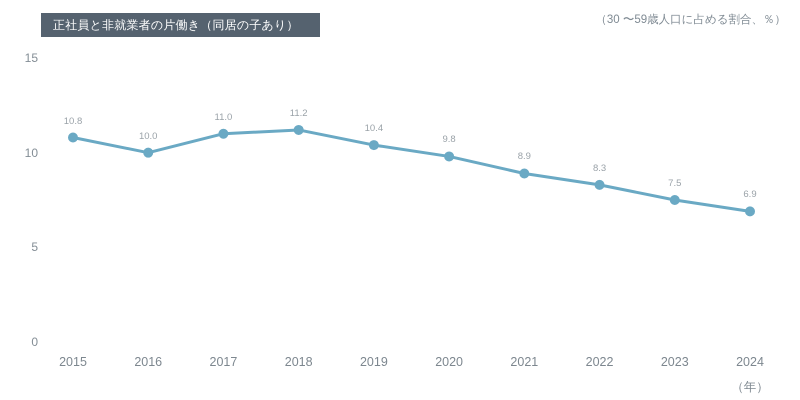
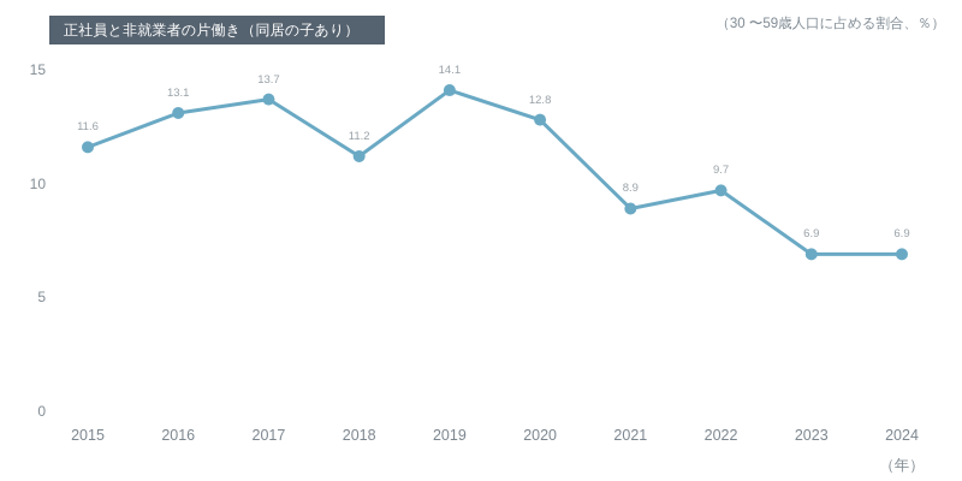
2015: 10.8 -> 11.6
2016: 10.0 -> 13.1
2017: 11.0 -> 13.7
2019: 10.4 -> 14.1
2020: 9.8 -> 12.8
2022: 8.3 -> 9.7
2023: 7.5 -> 6.9
